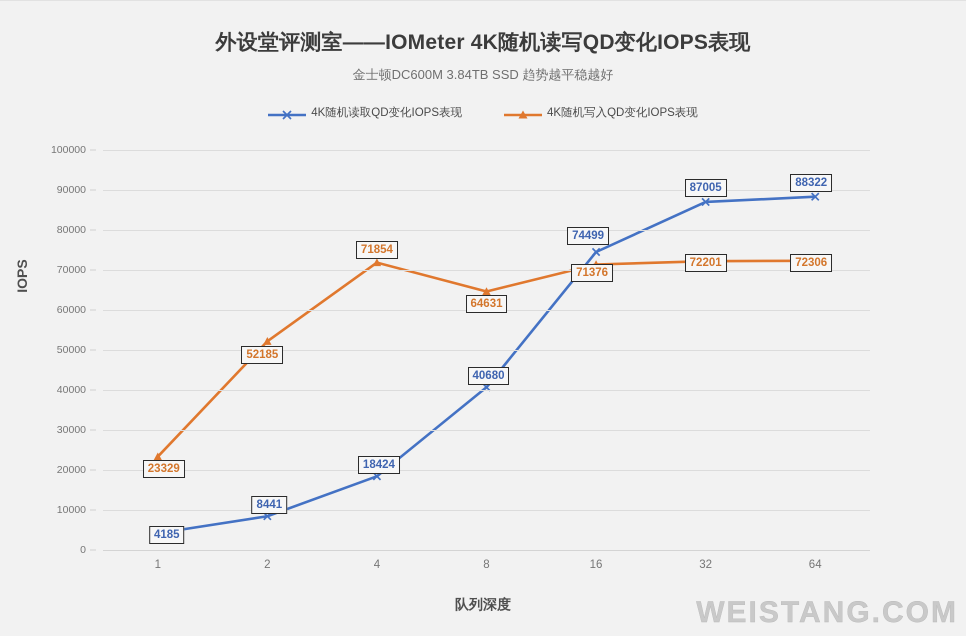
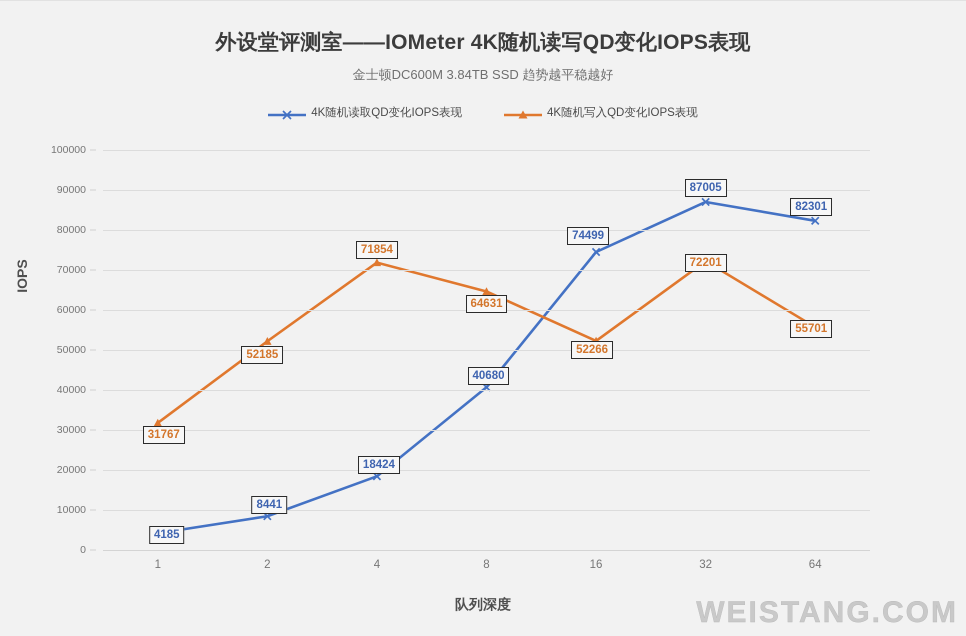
4K随机写入QD变化IOPS表现/1: 23329 -> 31767
4K随机写入QD变化IOPS表现/16: 71376 -> 52266
4K随机读取QD变化IOPS表现/64: 88322 -> 82301
4K随机写入QD变化IOPS表现/64: 72306 -> 55701
